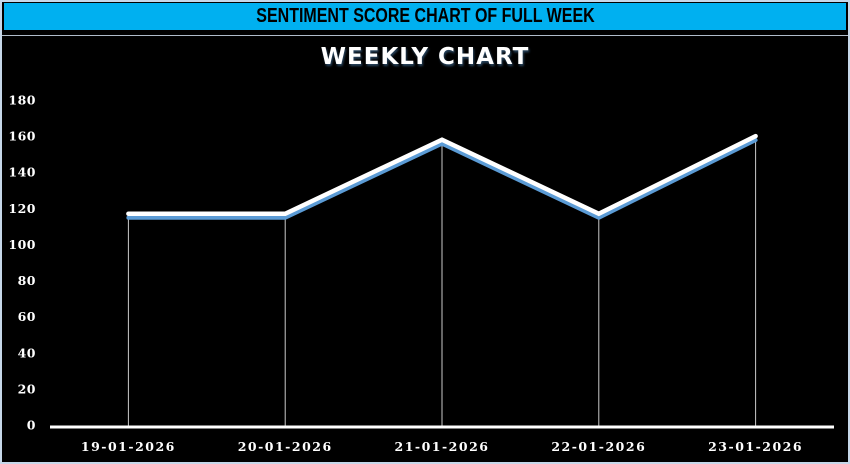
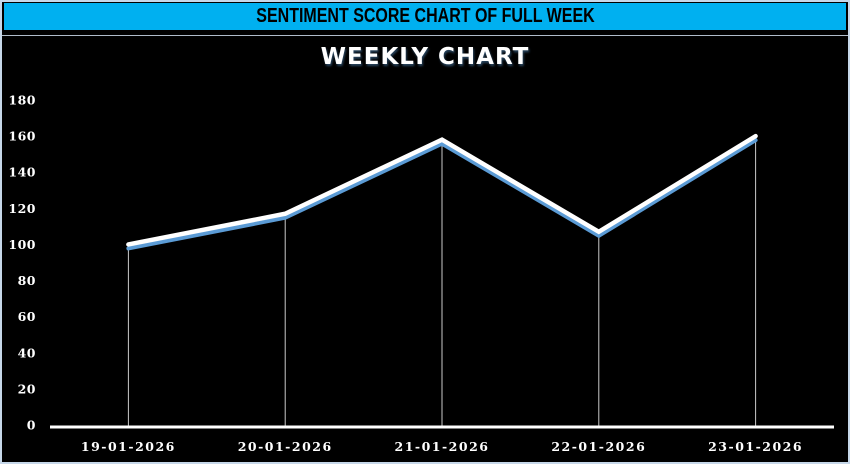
19-01-2026: 117 -> 100
22-01-2026: 117 -> 107
